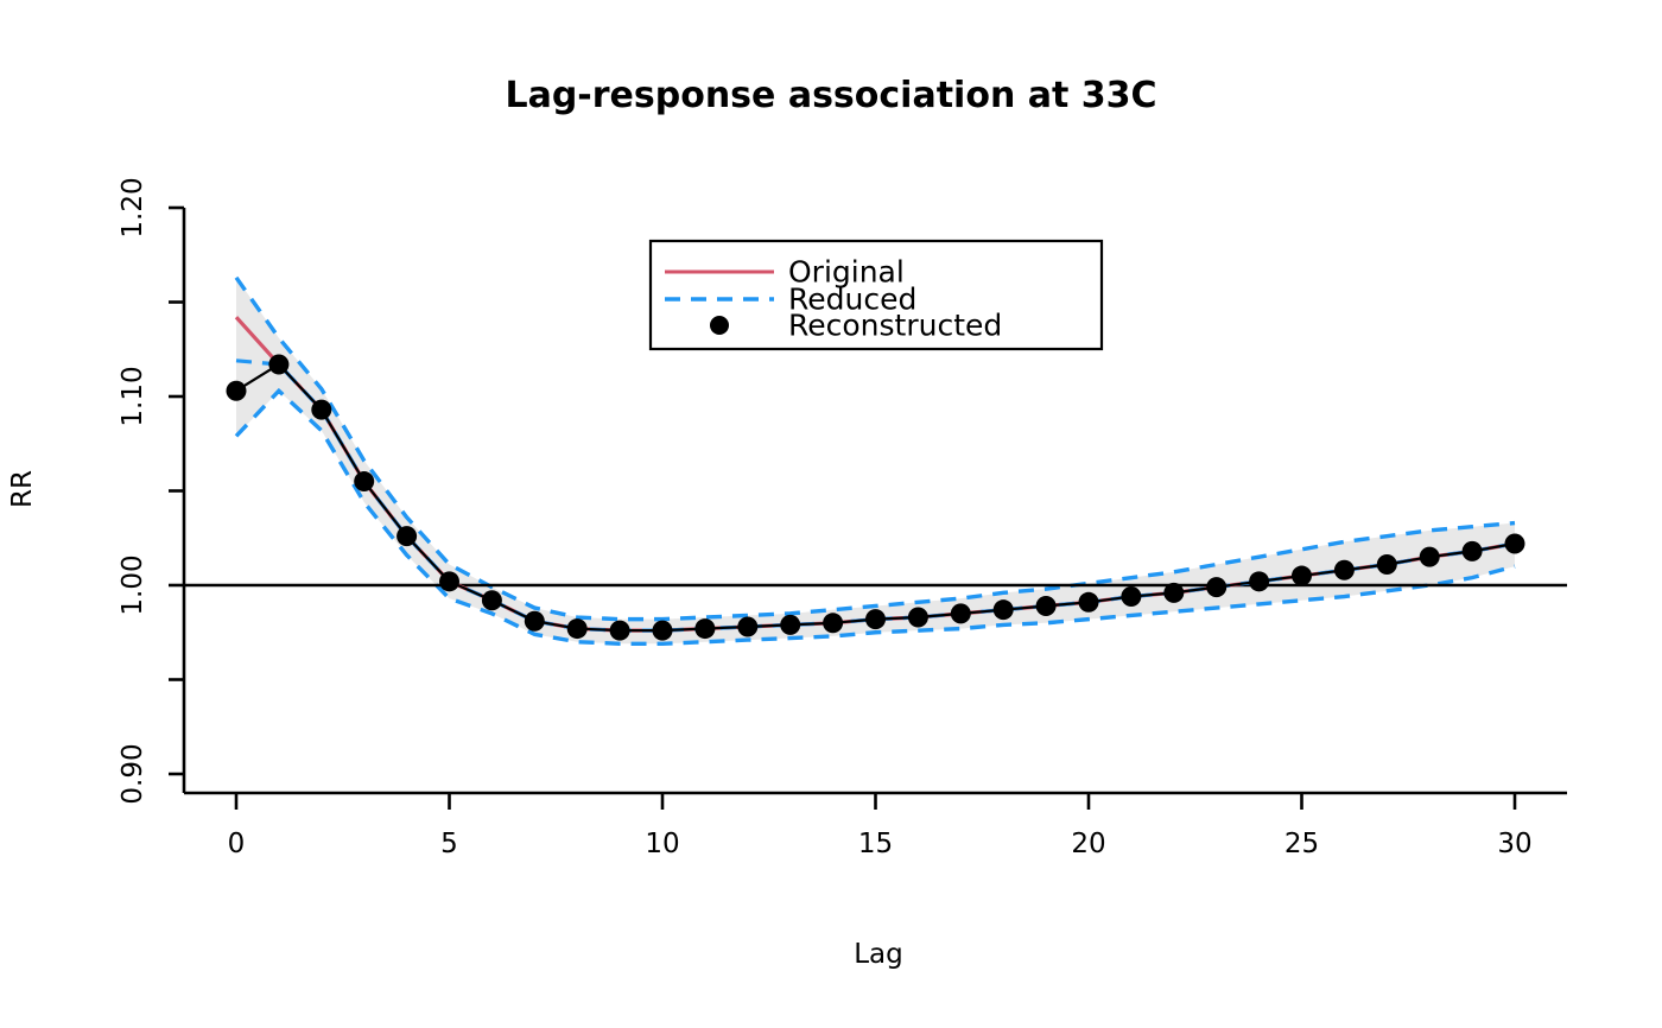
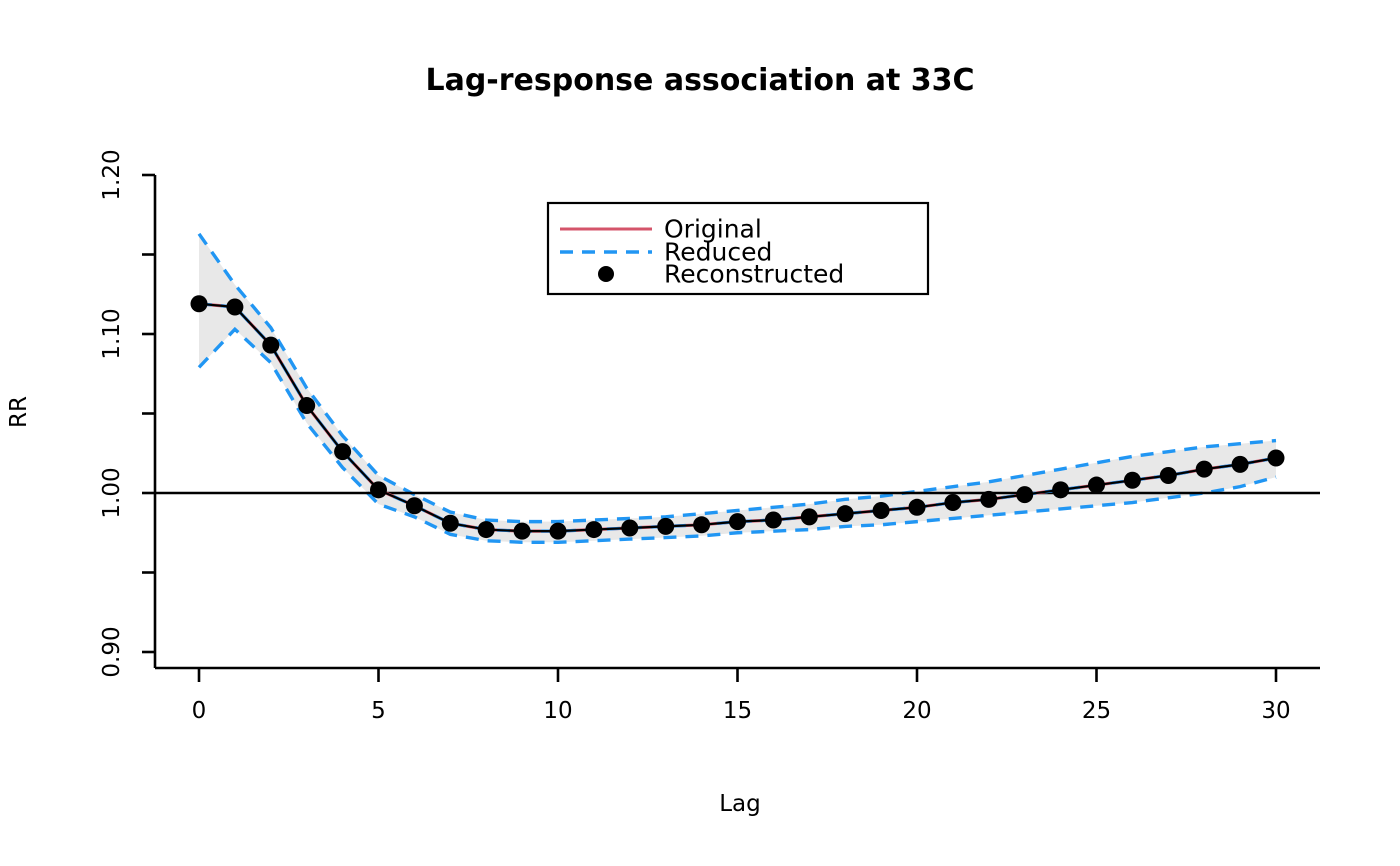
Original/0: 1.142 -> 1.119
Reconstructed/0: 1.103 -> 1.119
